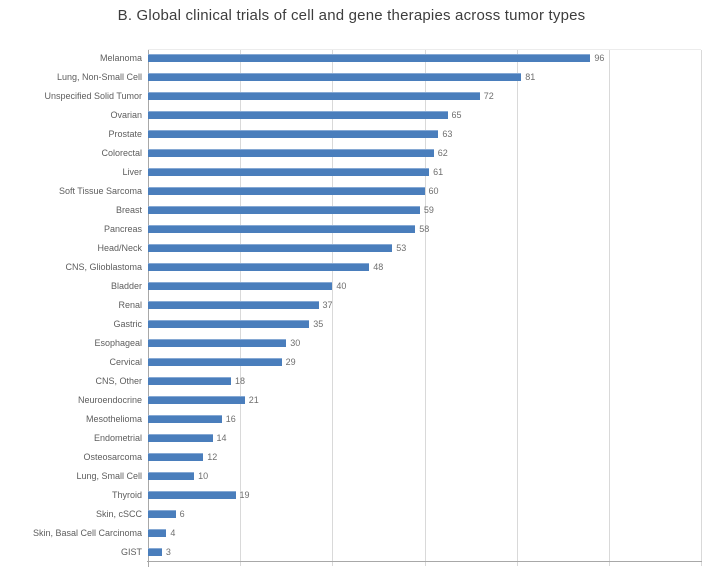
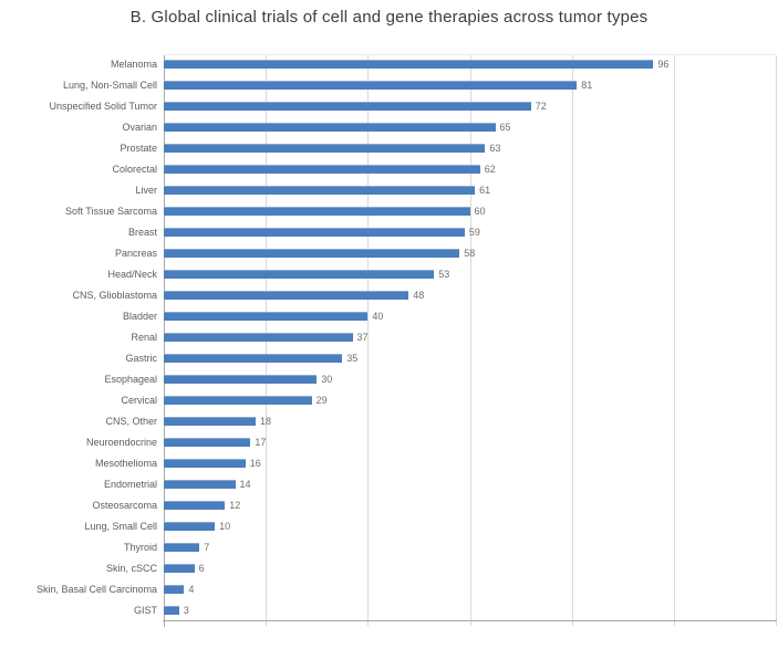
Neuroendocrine: 21 -> 17
Thyroid: 19 -> 7
